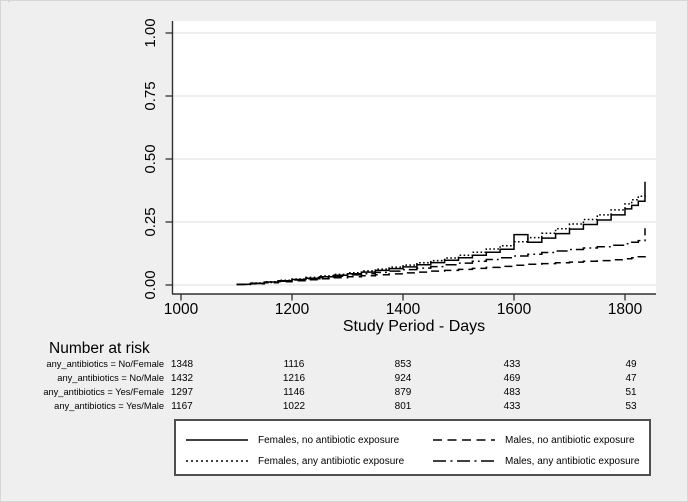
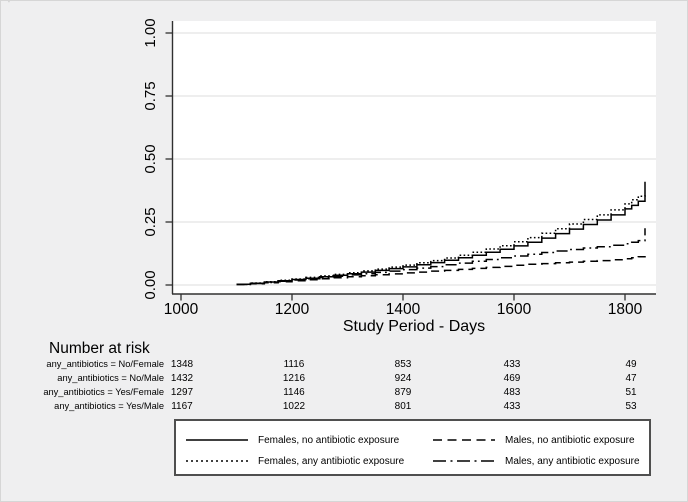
Females, no antibiotic exposure/1600: 0.20 -> 0.15
